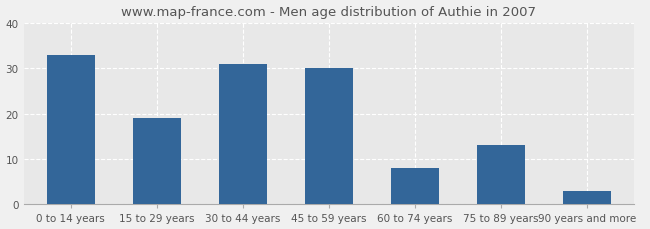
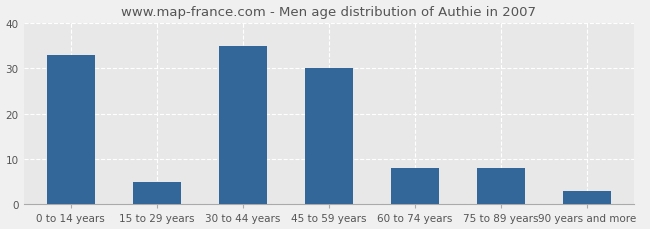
15 to 29 years: 19 -> 5
30 to 44 years: 31 -> 35
75 to 89 years: 13 -> 8
